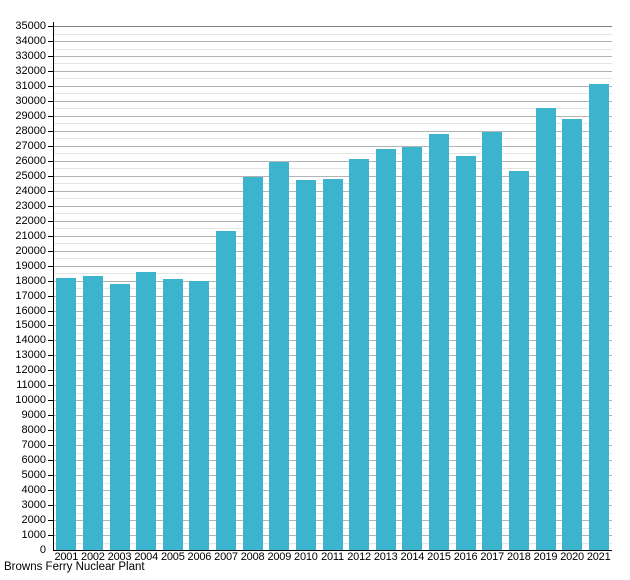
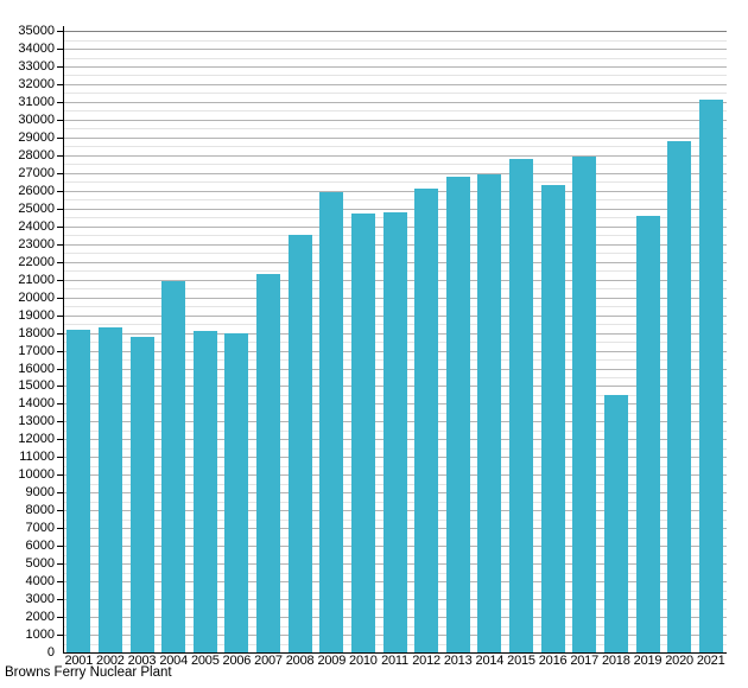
2004: 18600 -> 20900
2008: 24900 -> 23500
2018: 25300 -> 14500
2019: 29500 -> 24600
